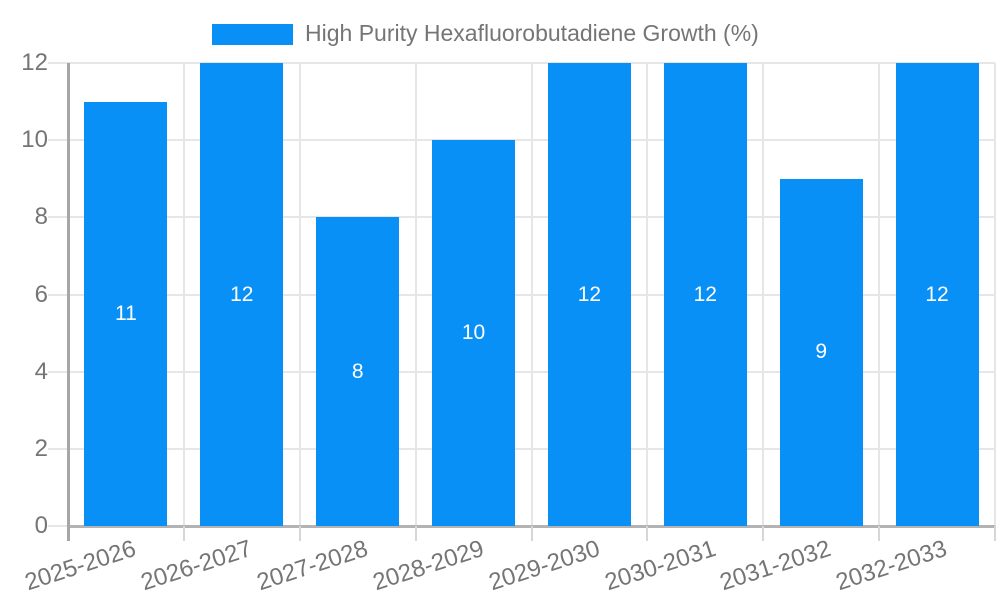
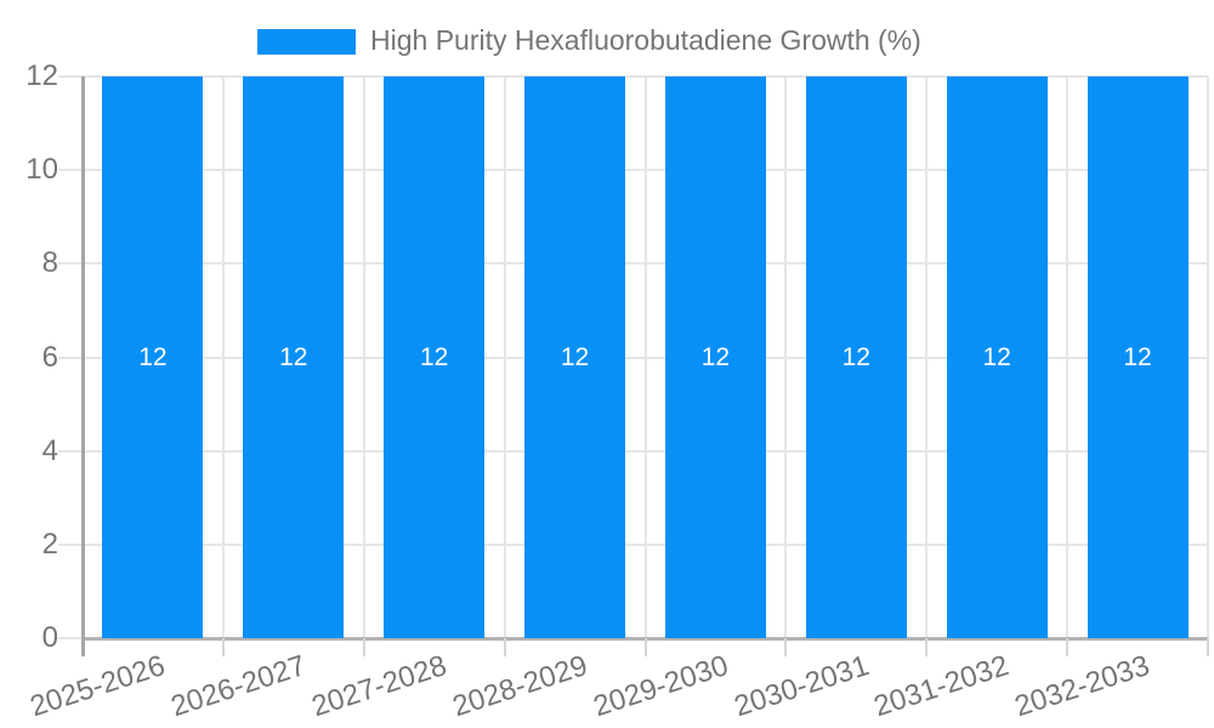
2025-2026: 11 -> 12
2027-2028: 8 -> 12
2028-2029: 10 -> 12
2031-2032: 9 -> 12
